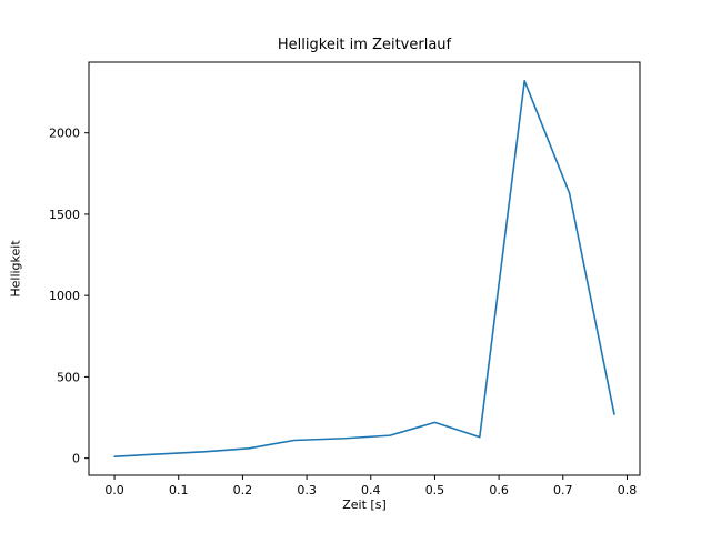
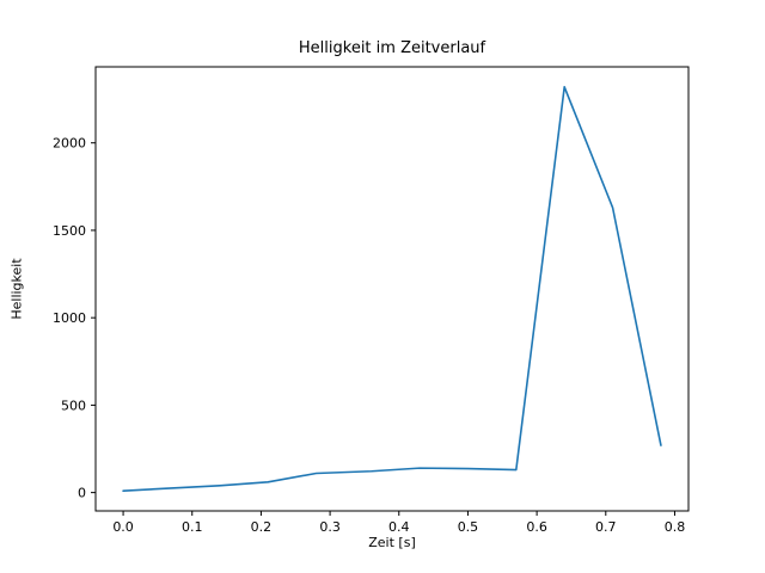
0.5: 220 -> 140
